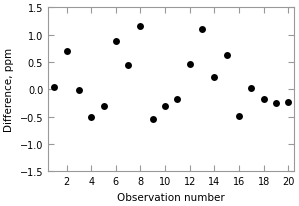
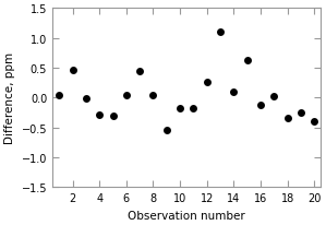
2: 0.70 -> 0.47
4: -0.50 -> -0.28
6: 0.88 -> 0.05
8: 1.16 -> 0.05
10: -0.30 -> -0.18
12: 0.46 -> 0.27
14: 0.22 -> 0.10
16: -0.48 -> -0.12
18: -0.18 -> -0.35
20: -0.24 -> -0.40
